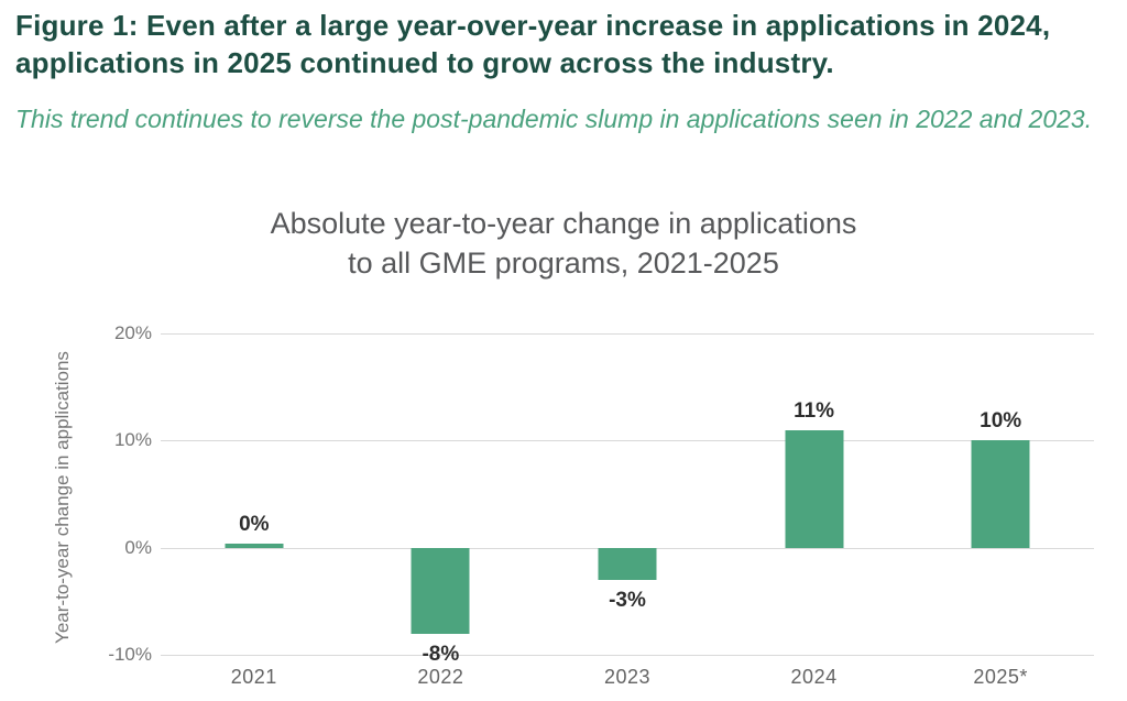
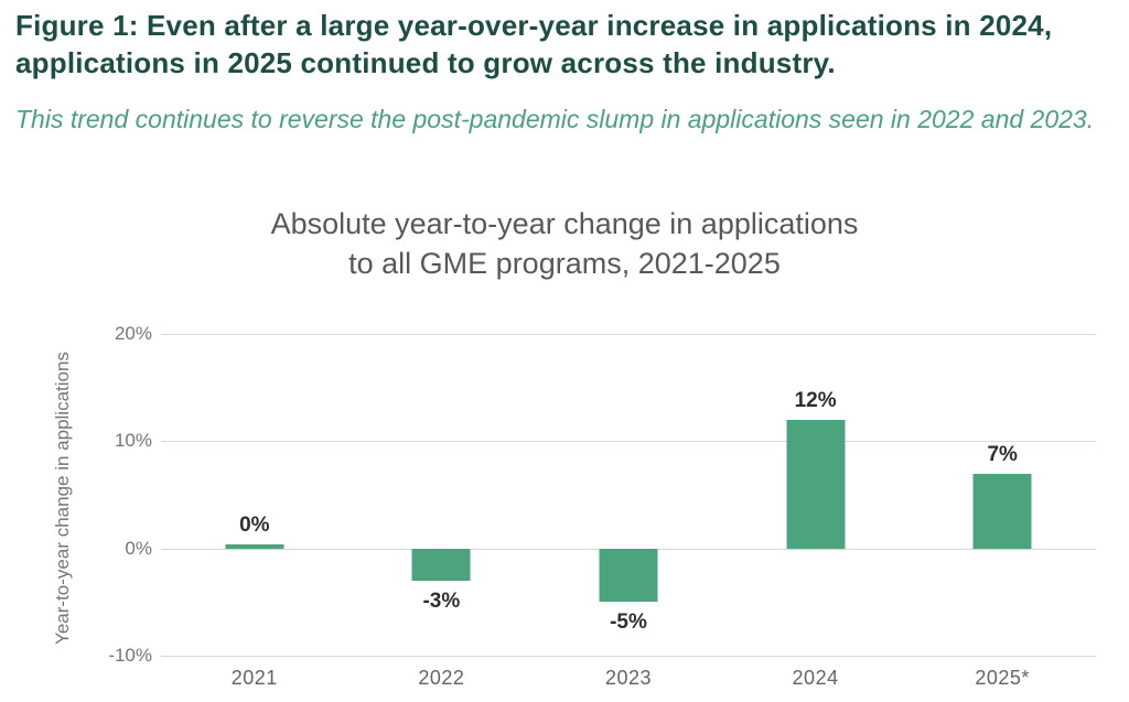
2022: -8% -> -3%
2023: -3% -> -5%
2024: 11% -> 12%
2025*: 10% -> 7%
